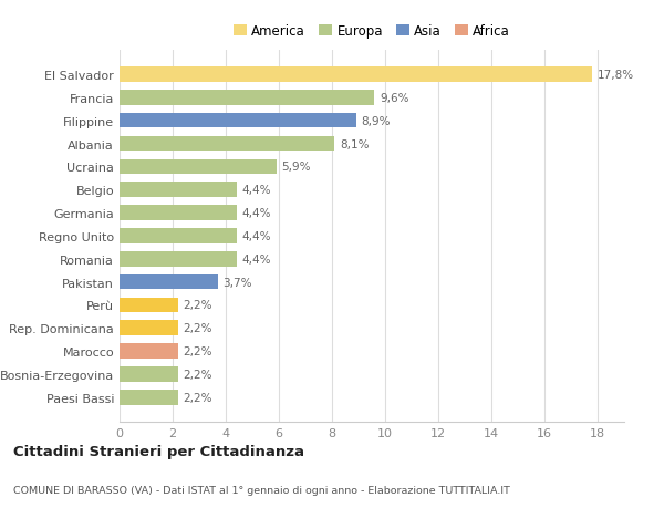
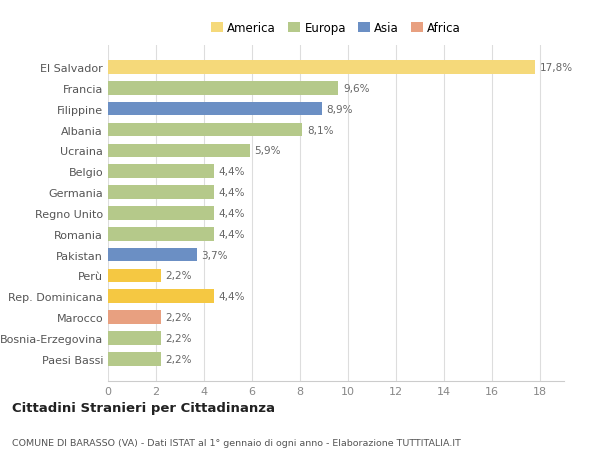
Rep. Dominicana: 2,2% -> 4,4%
